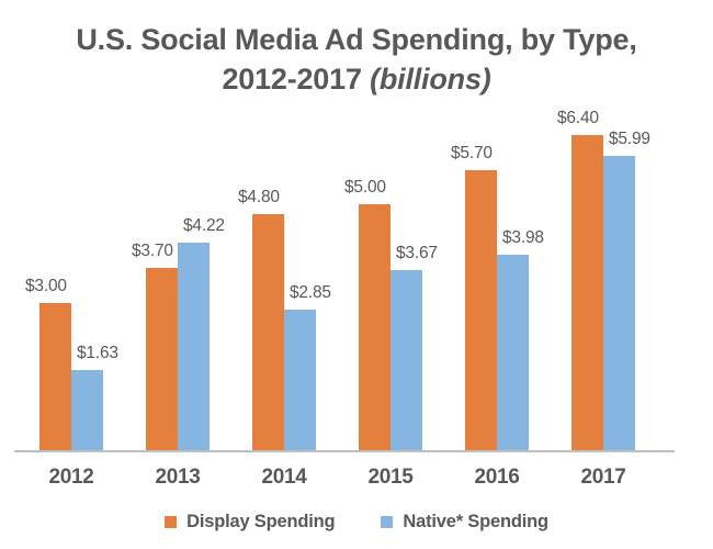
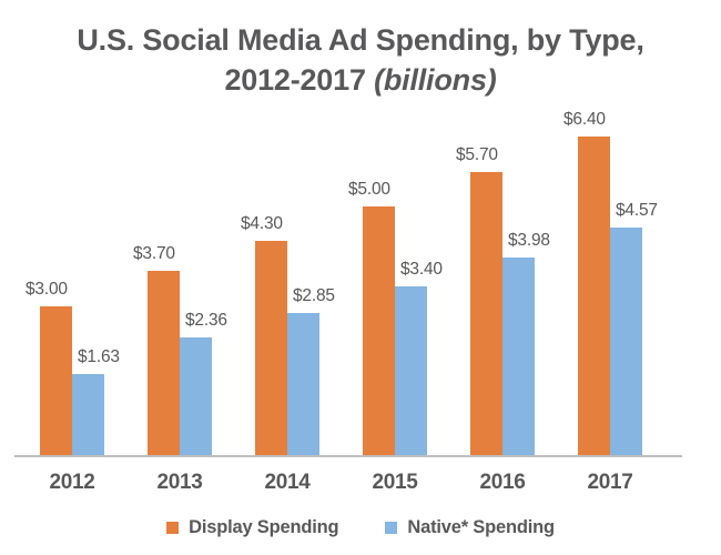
Native* Spending/2013: $4.22 -> $2.36
Display Spending/2014: $4.80 -> $4.30
Native* Spending/2015: $3.67 -> $3.40
Native* Spending/2017: $5.99 -> $4.57
